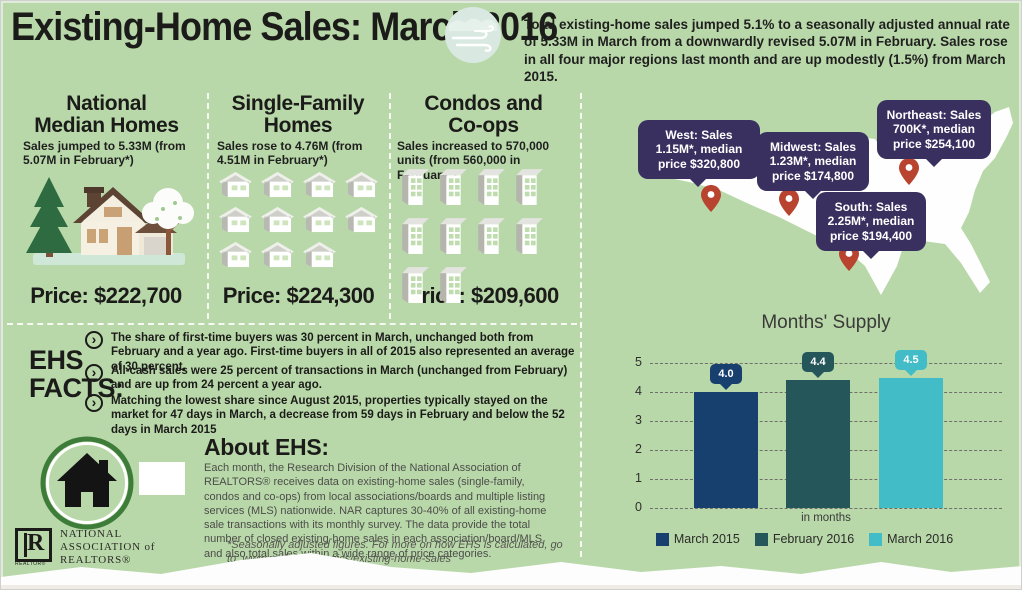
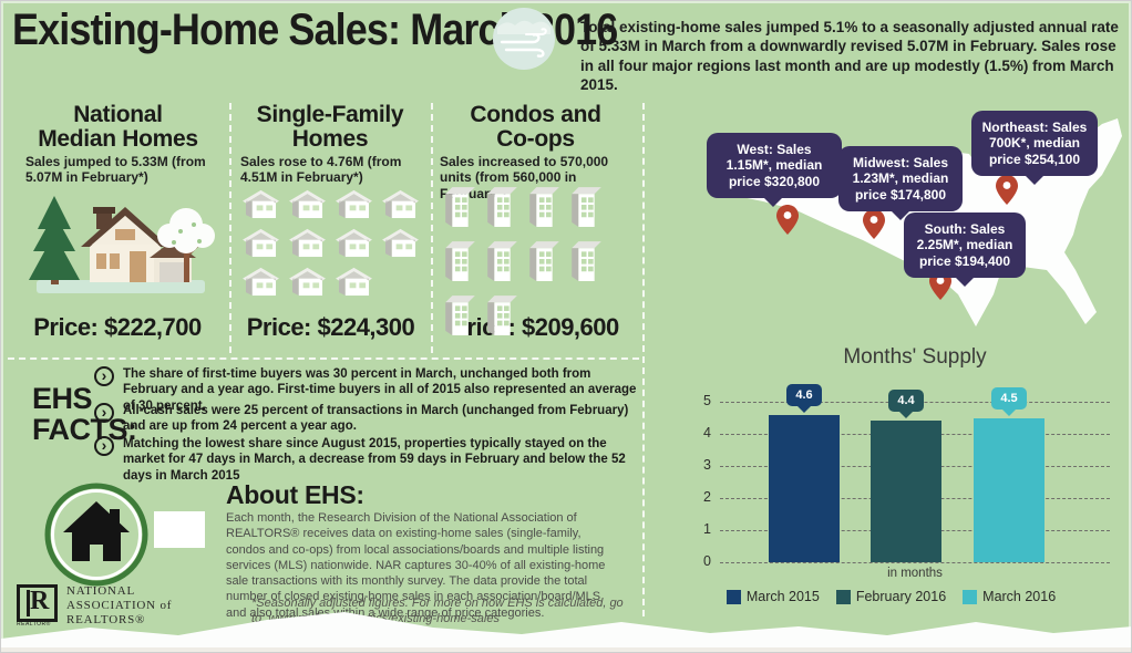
March 2015: 4.0 -> 4.6
